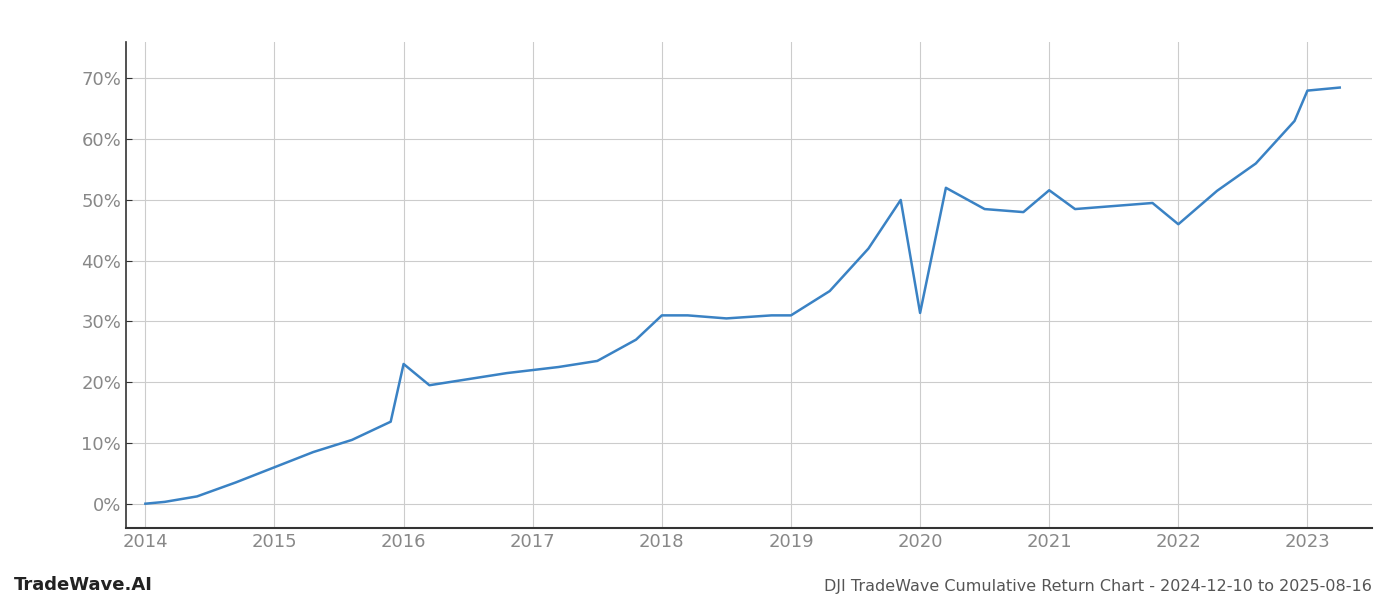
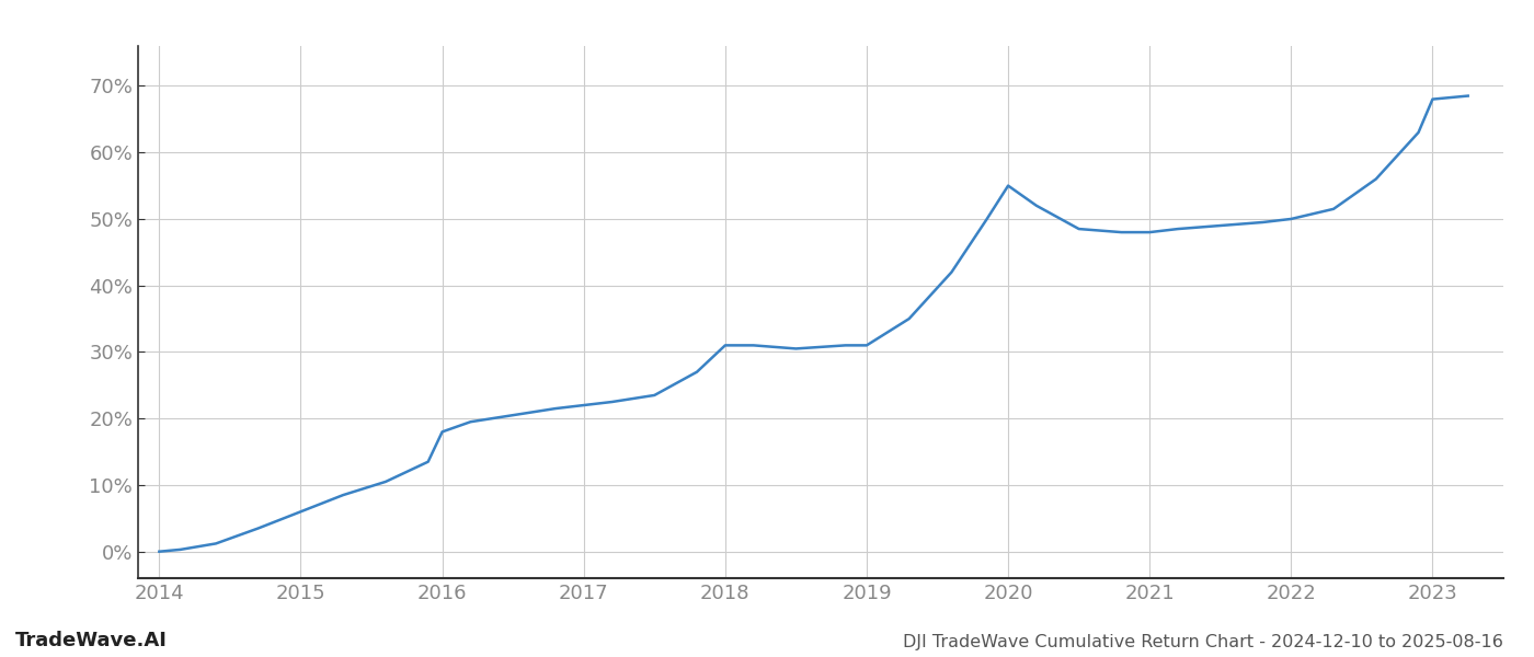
2016: 23.0% -> 18.0%
2020: 31.4% -> 55.0%
2021: 51.6% -> 48.0%
2022: 46.0% -> 50.0%
